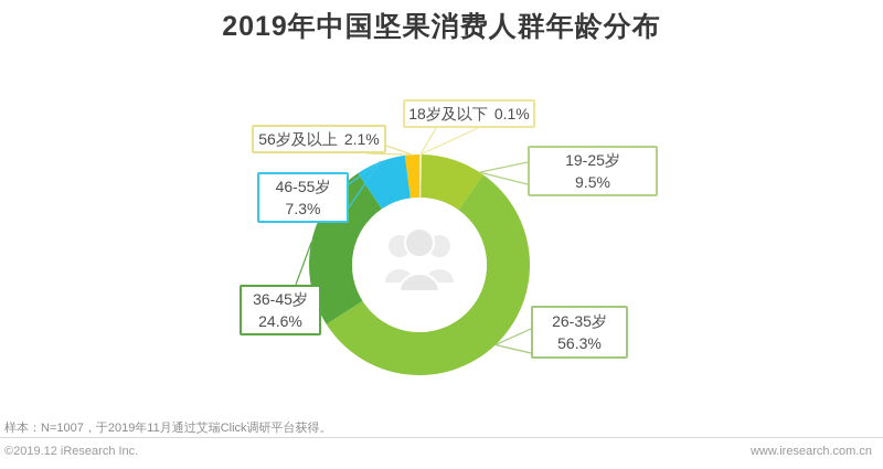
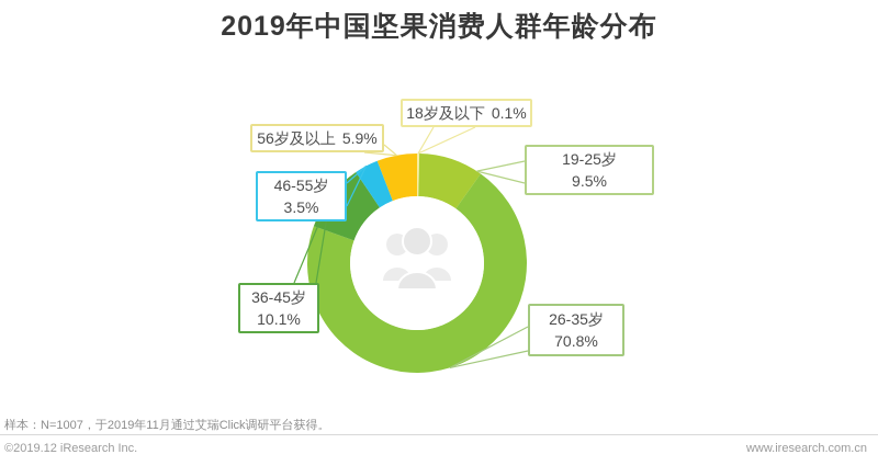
26-35岁: 56.3% -> 70.8%
36-45岁: 24.6% -> 10.1%
46-55岁: 7.3% -> 3.5%
56岁及以上: 2.1% -> 5.9%
